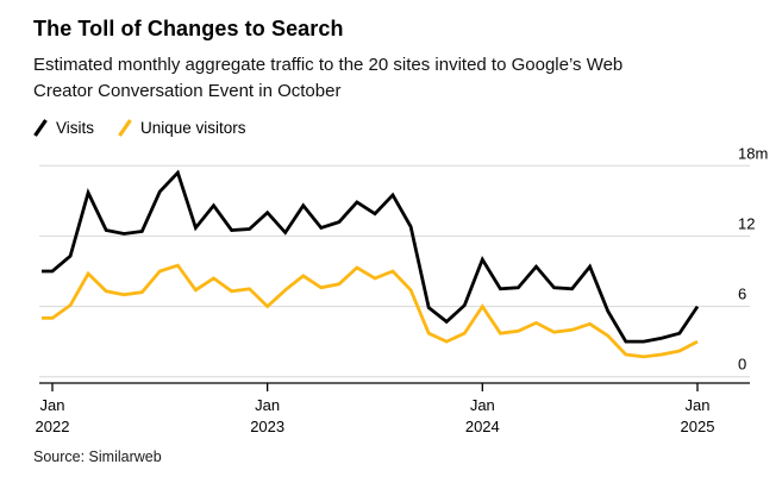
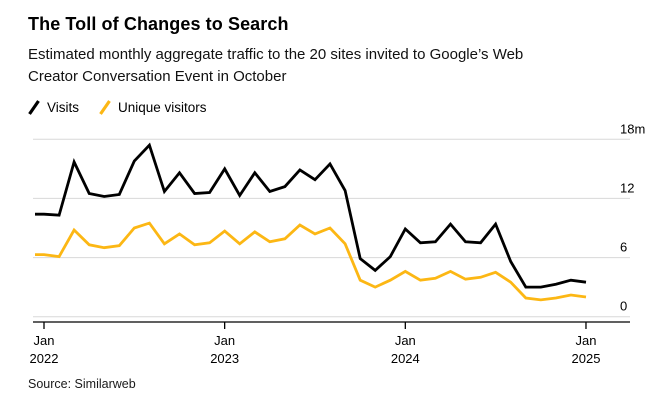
Visits/Jan 2022: 9m -> 10m
Unique visitors/Jan 2022: 5m -> 6m
Visits/Jan 2023: 14m -> 15m
Unique visitors/Jan 2023: 6m -> 9m
Visits/Jan 2024: 10m -> 9m
Unique visitors/Jan 2024: 6m -> 5m
Visits/Jan 2025: 6m -> 4m
Unique visitors/Jan 2025: 3m -> 2m
